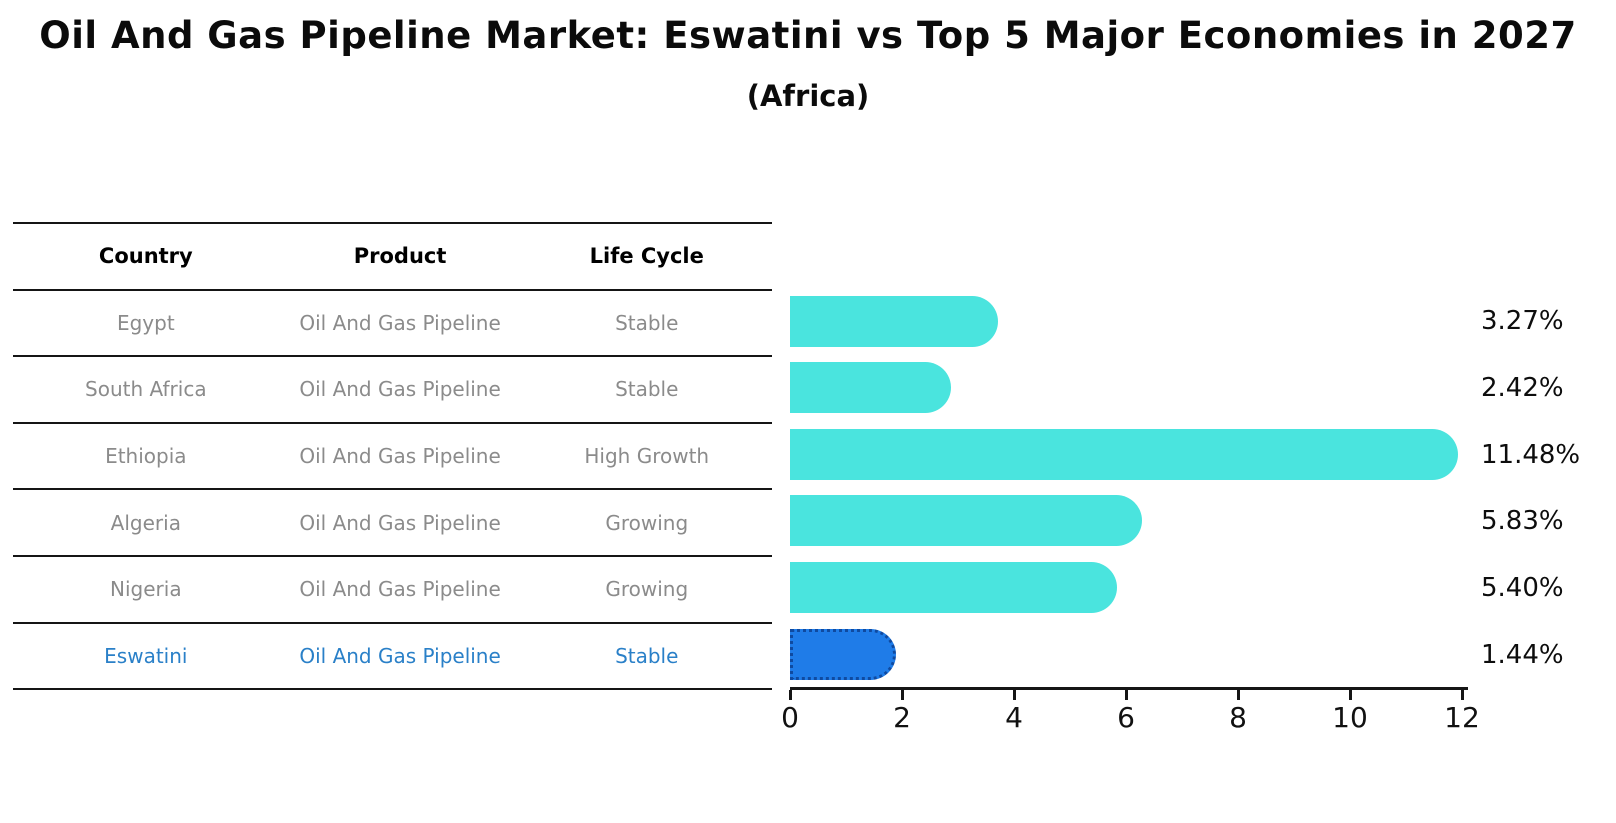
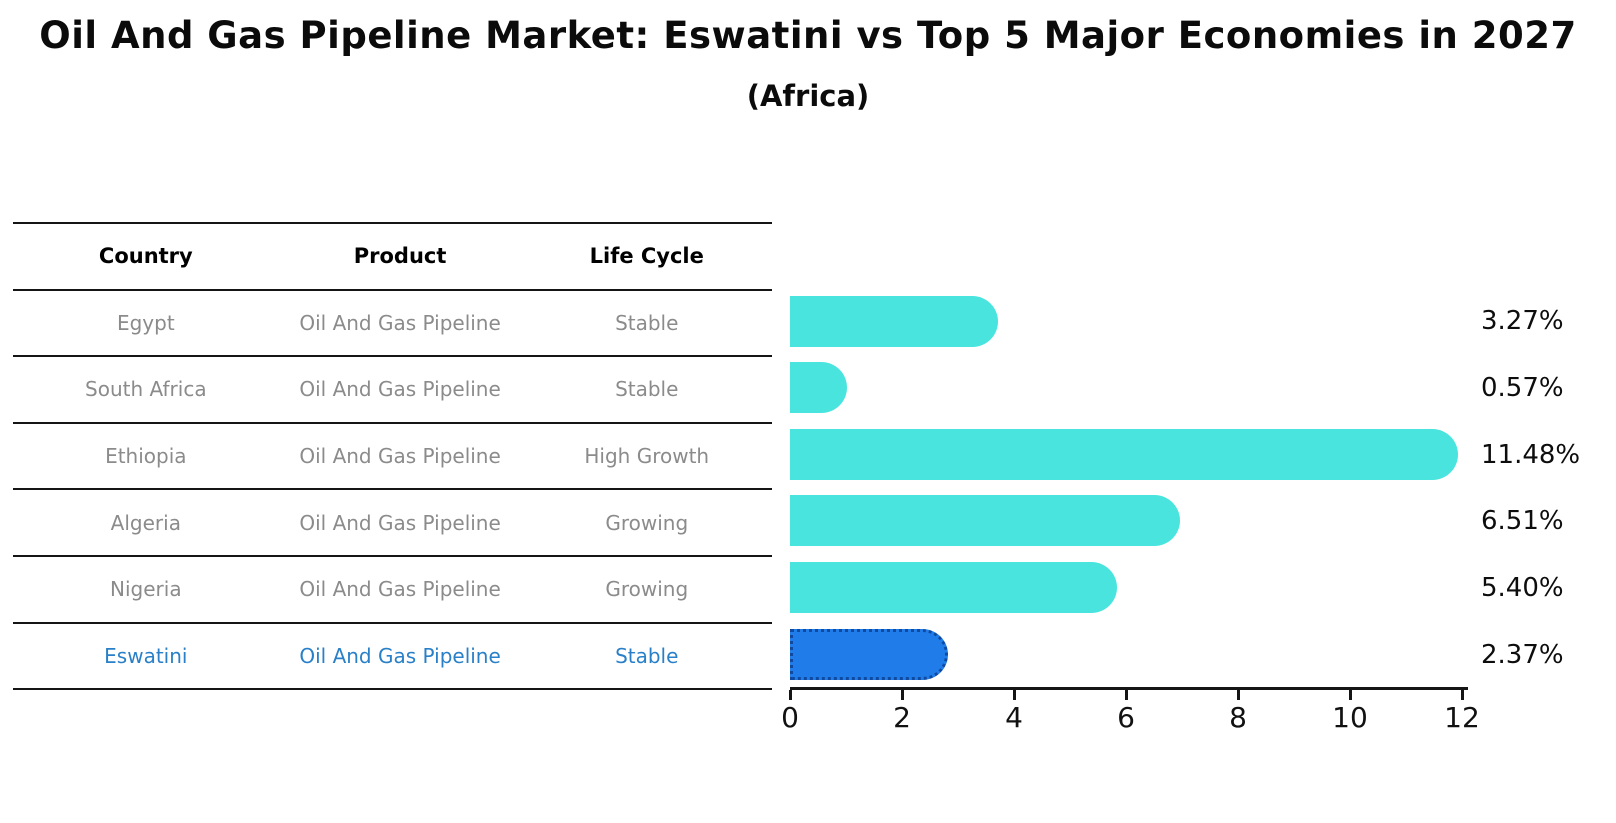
South Africa: 2.42% -> 0.57%
Algeria: 5.83% -> 6.51%
Eswatini: 1.44% -> 2.37%
